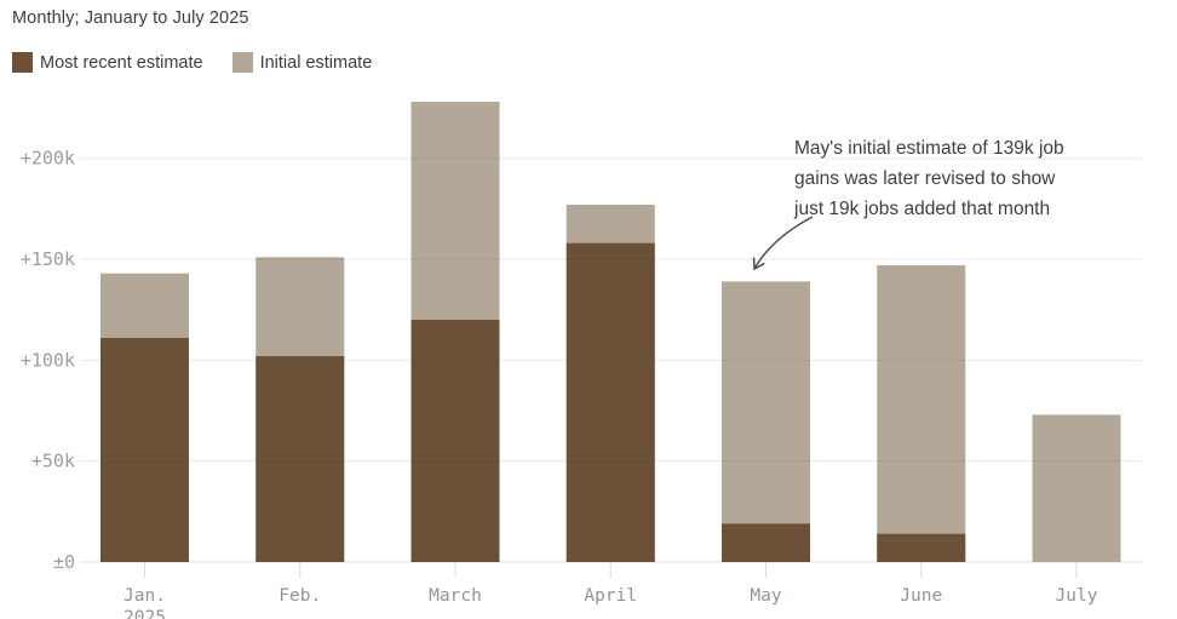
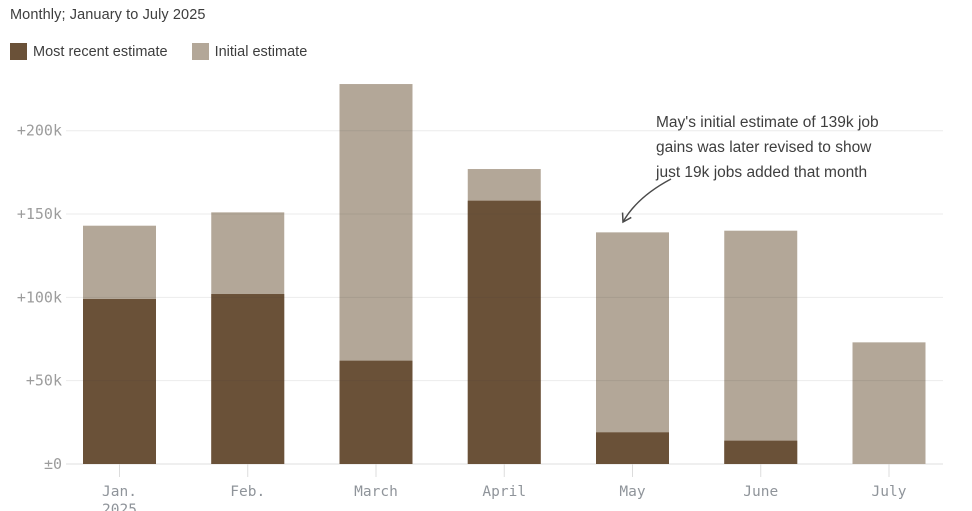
Most recent estimate/Jan.: 111k -> 99k
Most recent estimate/March: 120k -> 62k
Initial estimate/June: 147k -> 140k
